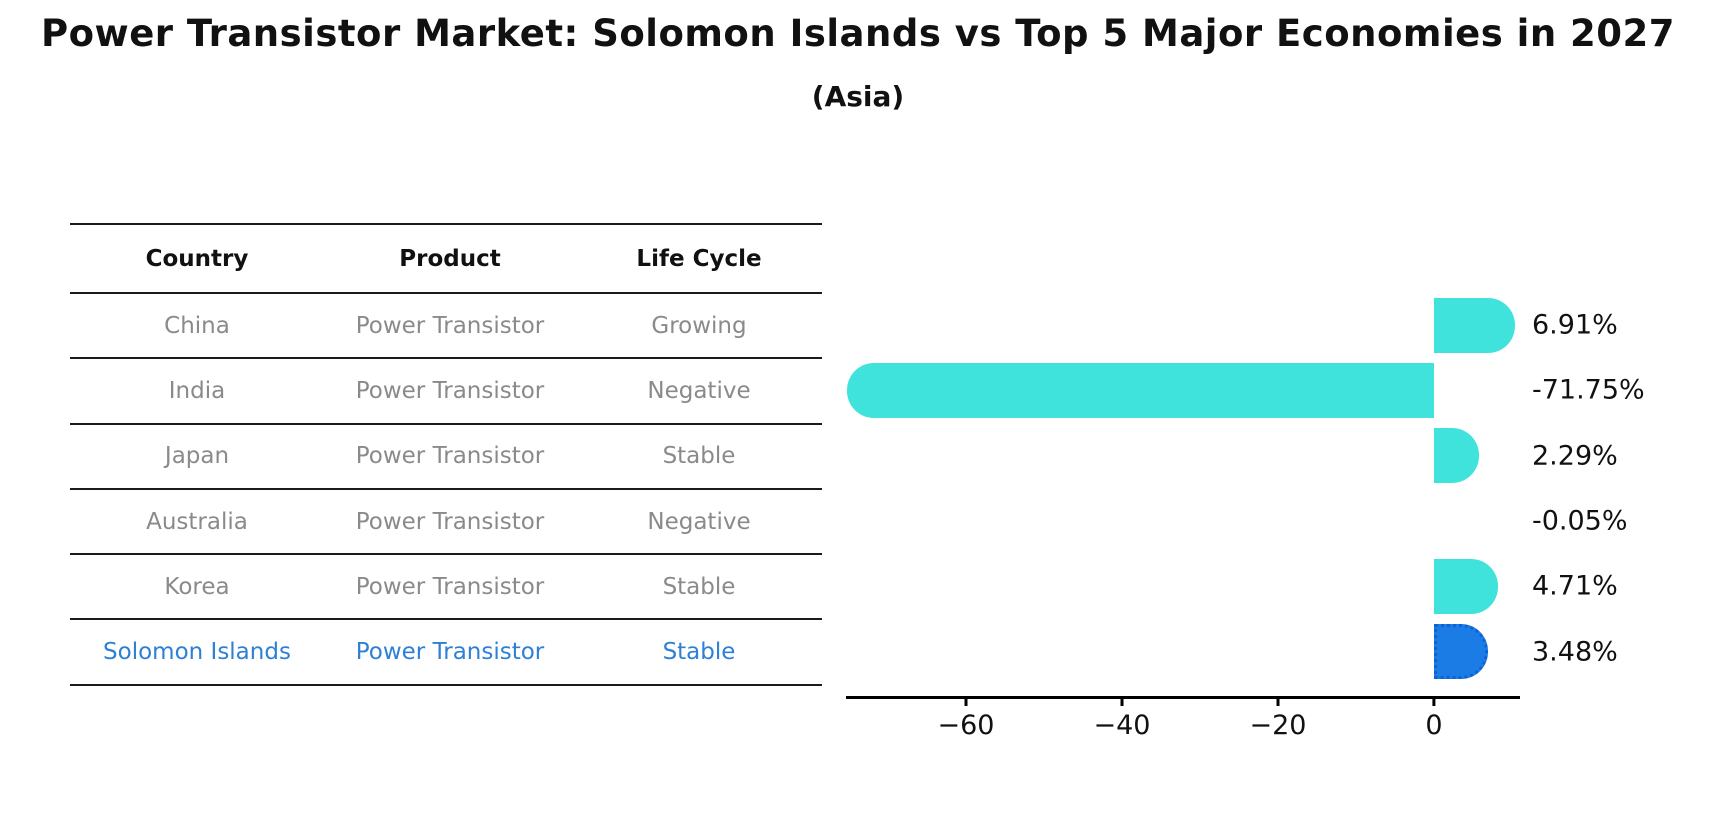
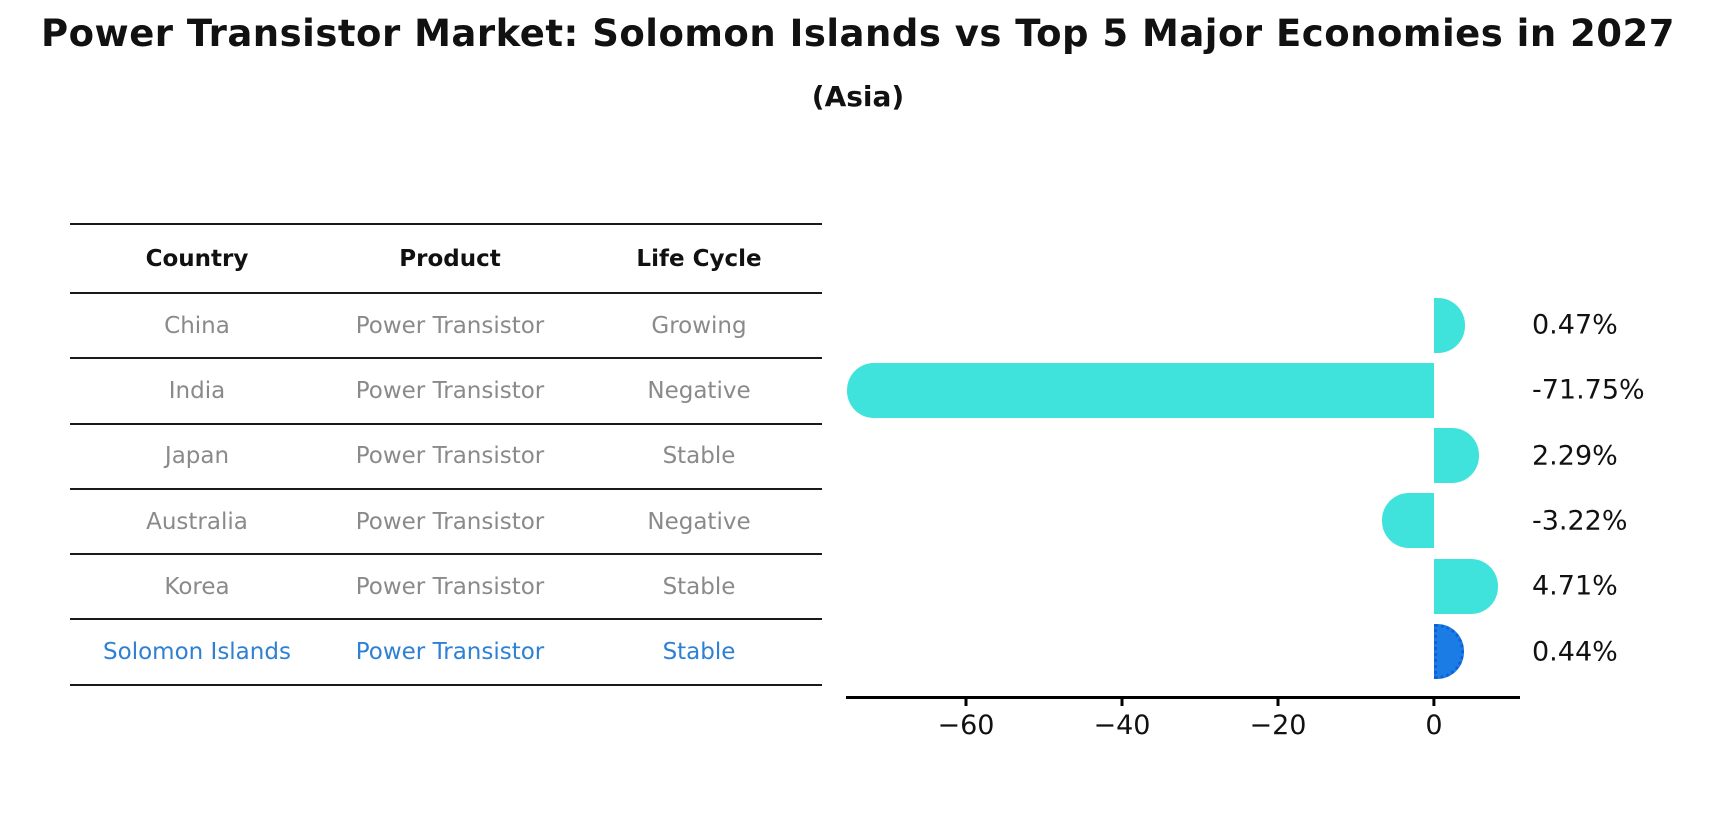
China: 6.91% -> 0.47%
Australia: -0.05% -> -3.22%
Solomon Islands: 3.48% -> 0.44%
